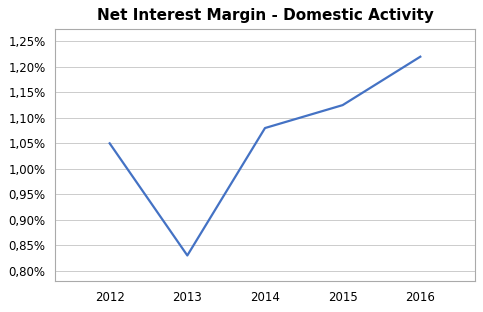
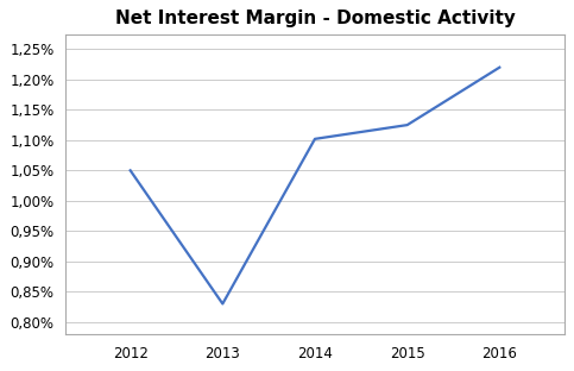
2014: 1,080% -> 1,102%
